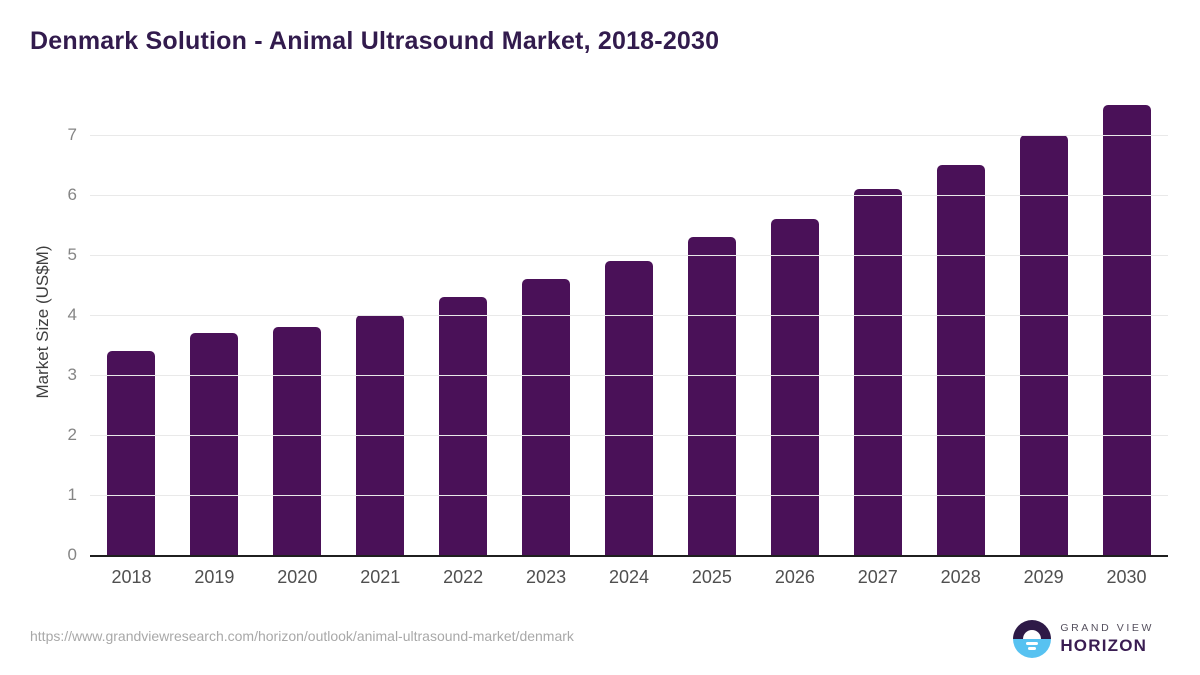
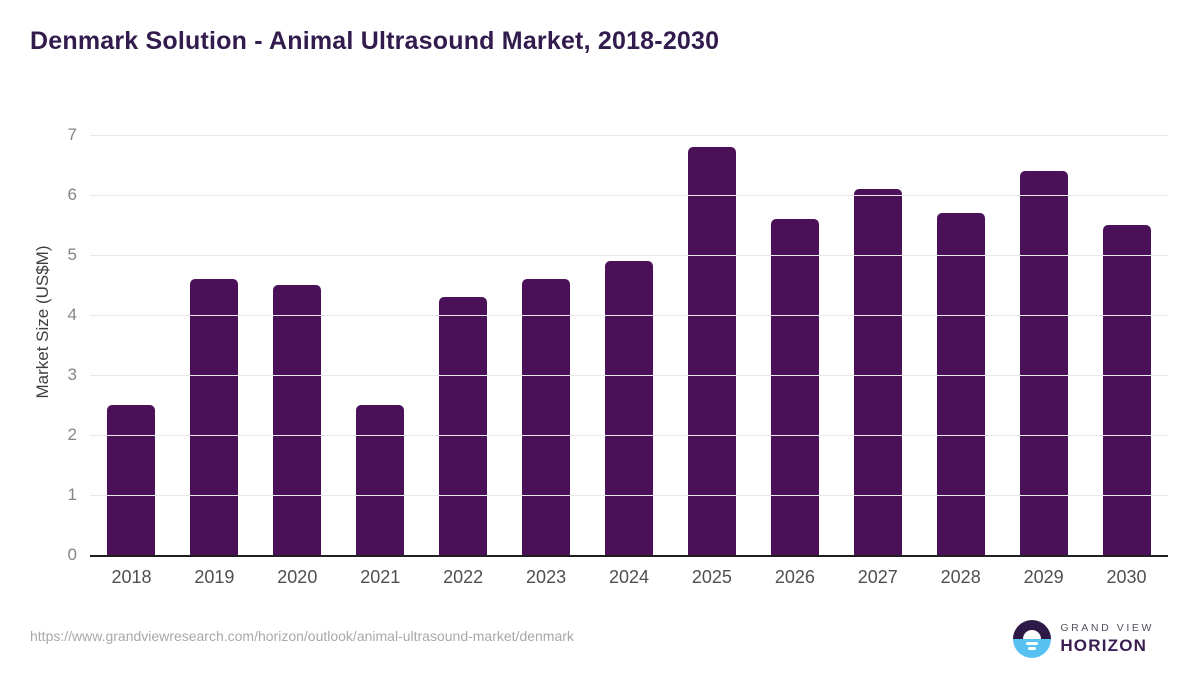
2018: 3.4 -> 2.5
2019: 3.7 -> 4.6
2020: 3.8 -> 4.5
2021: 4.0 -> 2.5
2025: 5.3 -> 6.8
2028: 6.5 -> 5.7
2029: 7.0 -> 6.4
2030: 7.5 -> 5.5
